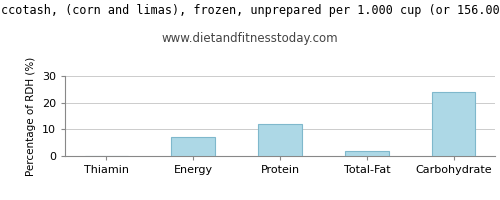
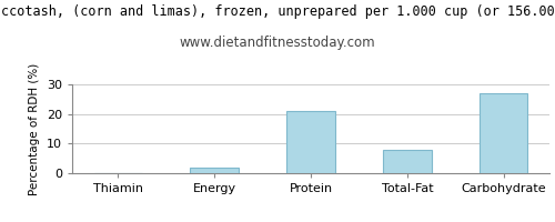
Energy: 7 -> 2
Protein: 12 -> 21
Total-Fat: 2 -> 8
Carbohydrate: 24 -> 27
